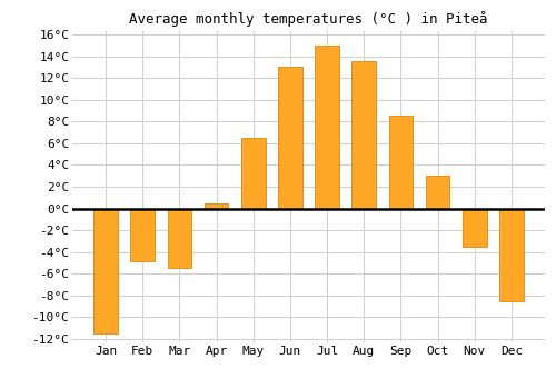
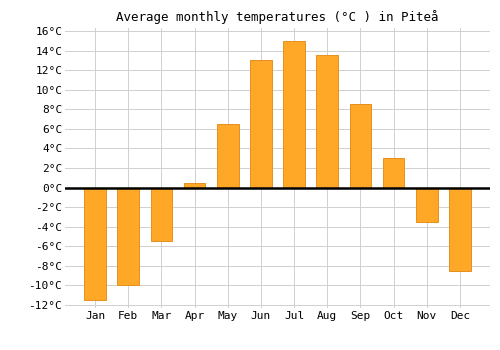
Feb: -4.8°C -> -10.0°C
